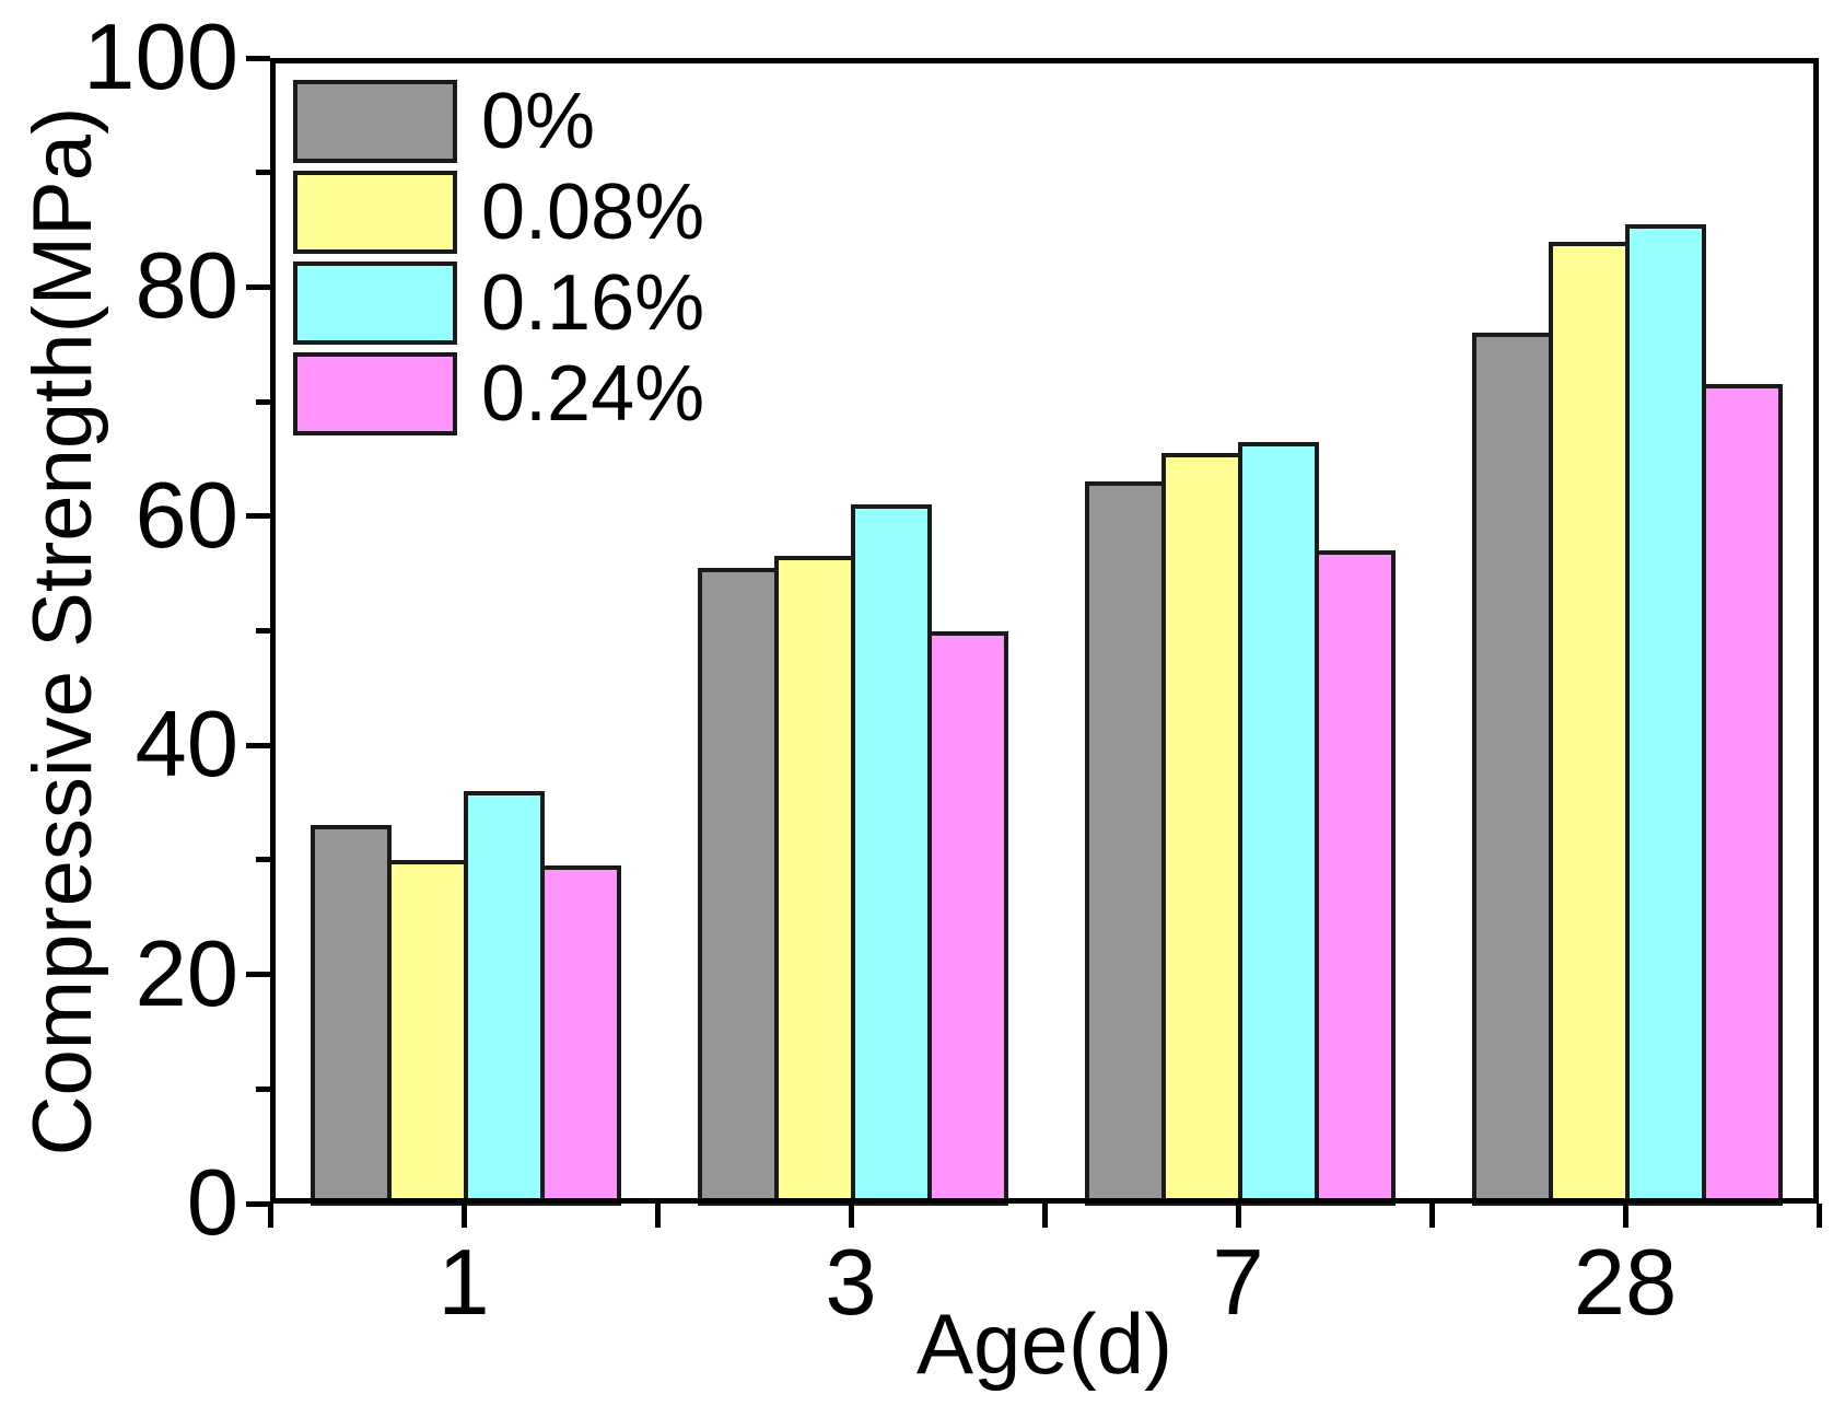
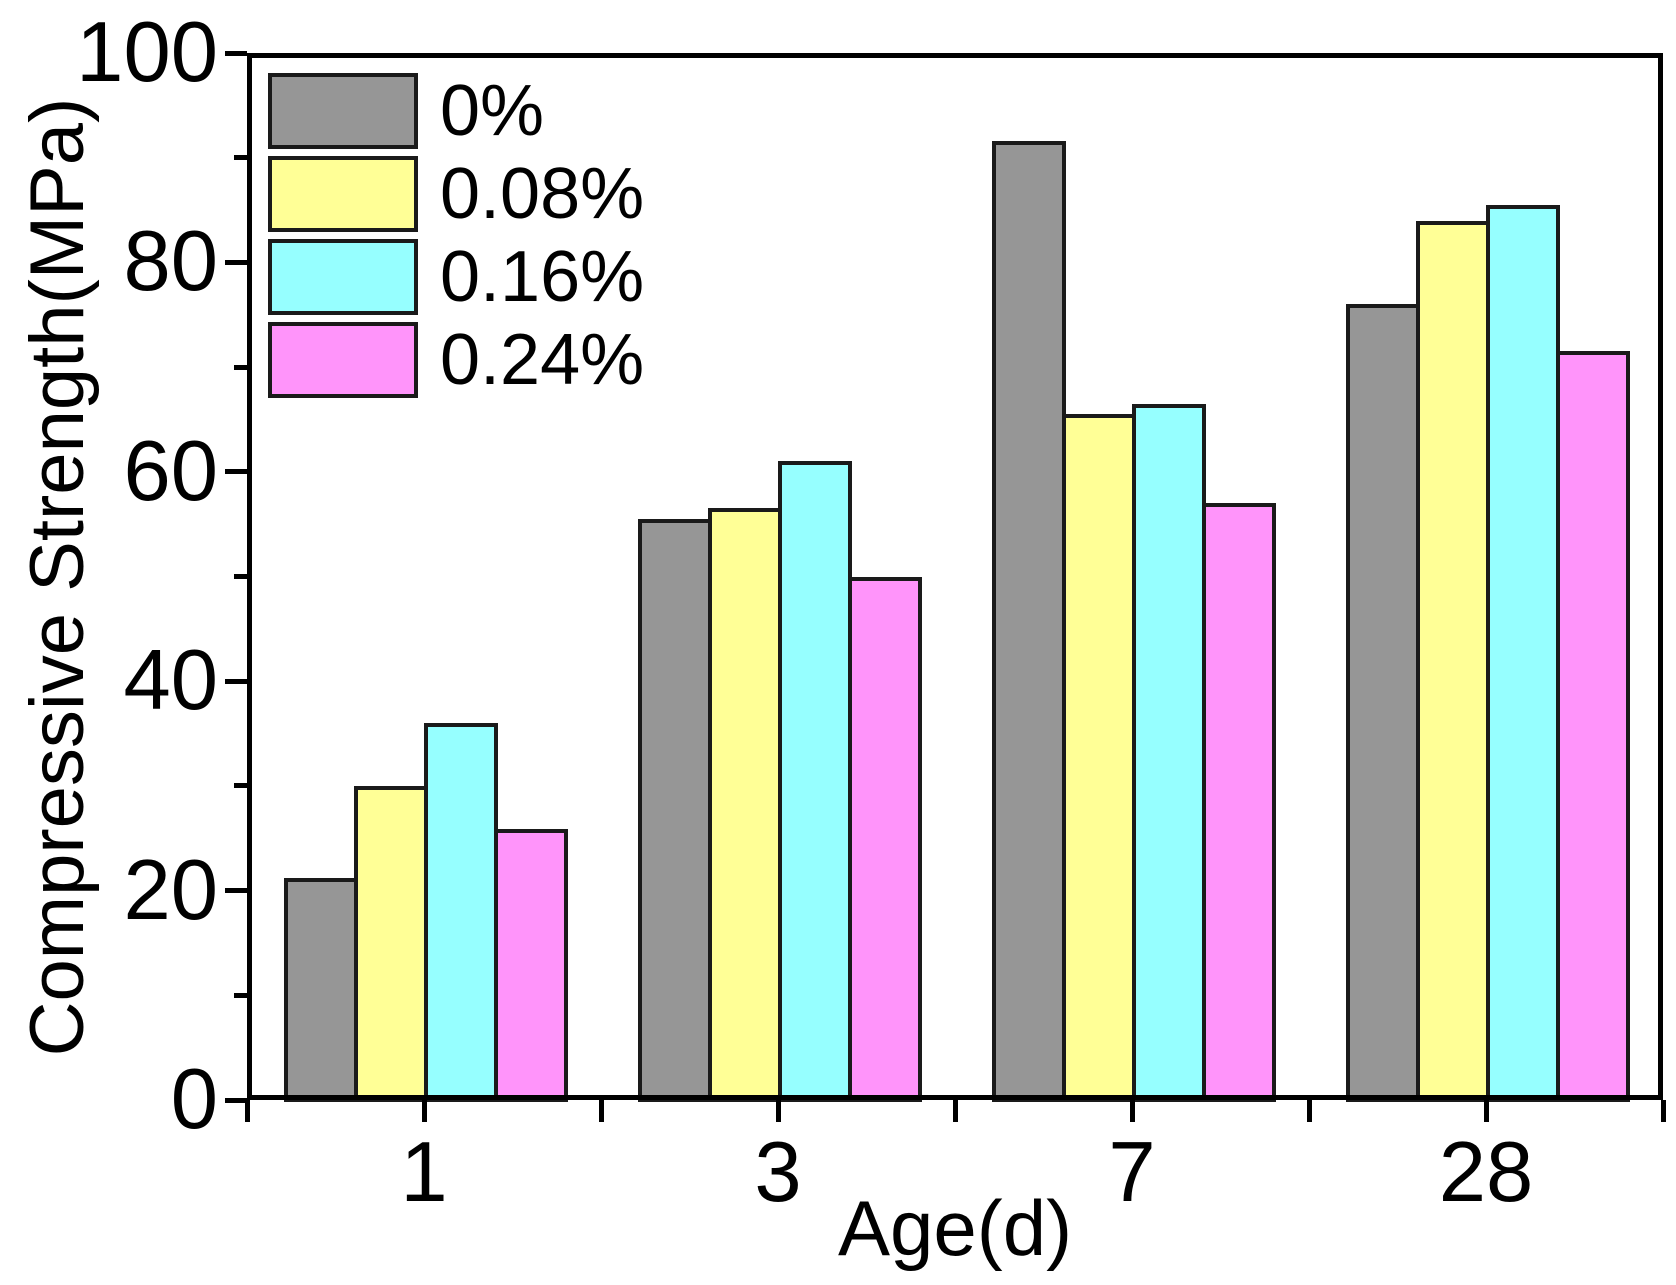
0%/1: 33.0 -> 21.2
0.24%/1: 29.5 -> 25.9
0%/7: 63.0 -> 91.6
